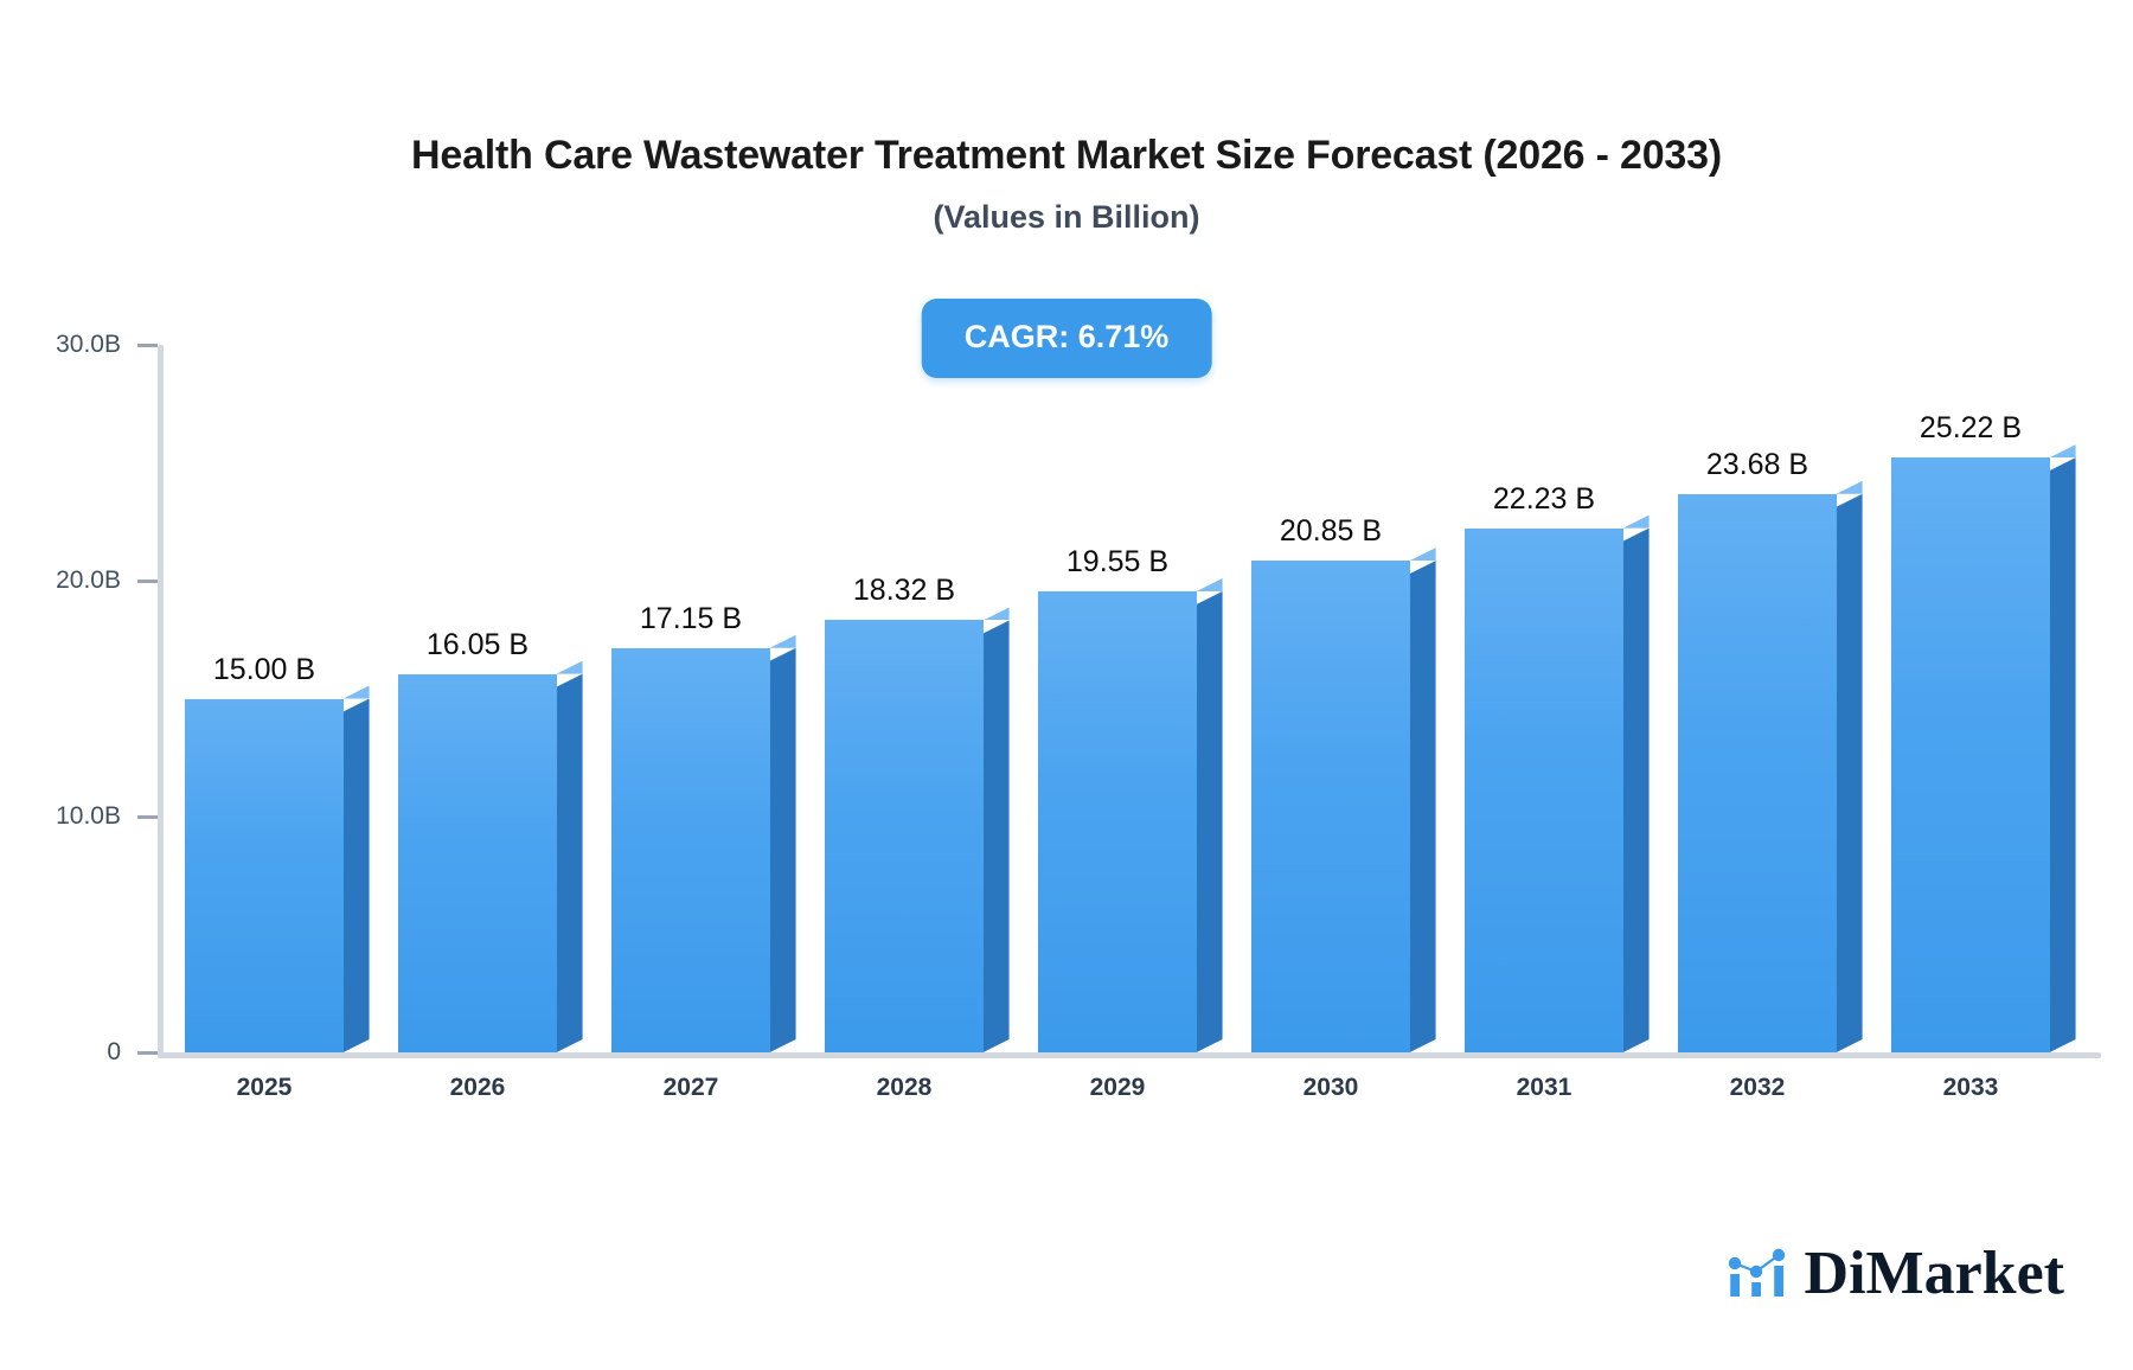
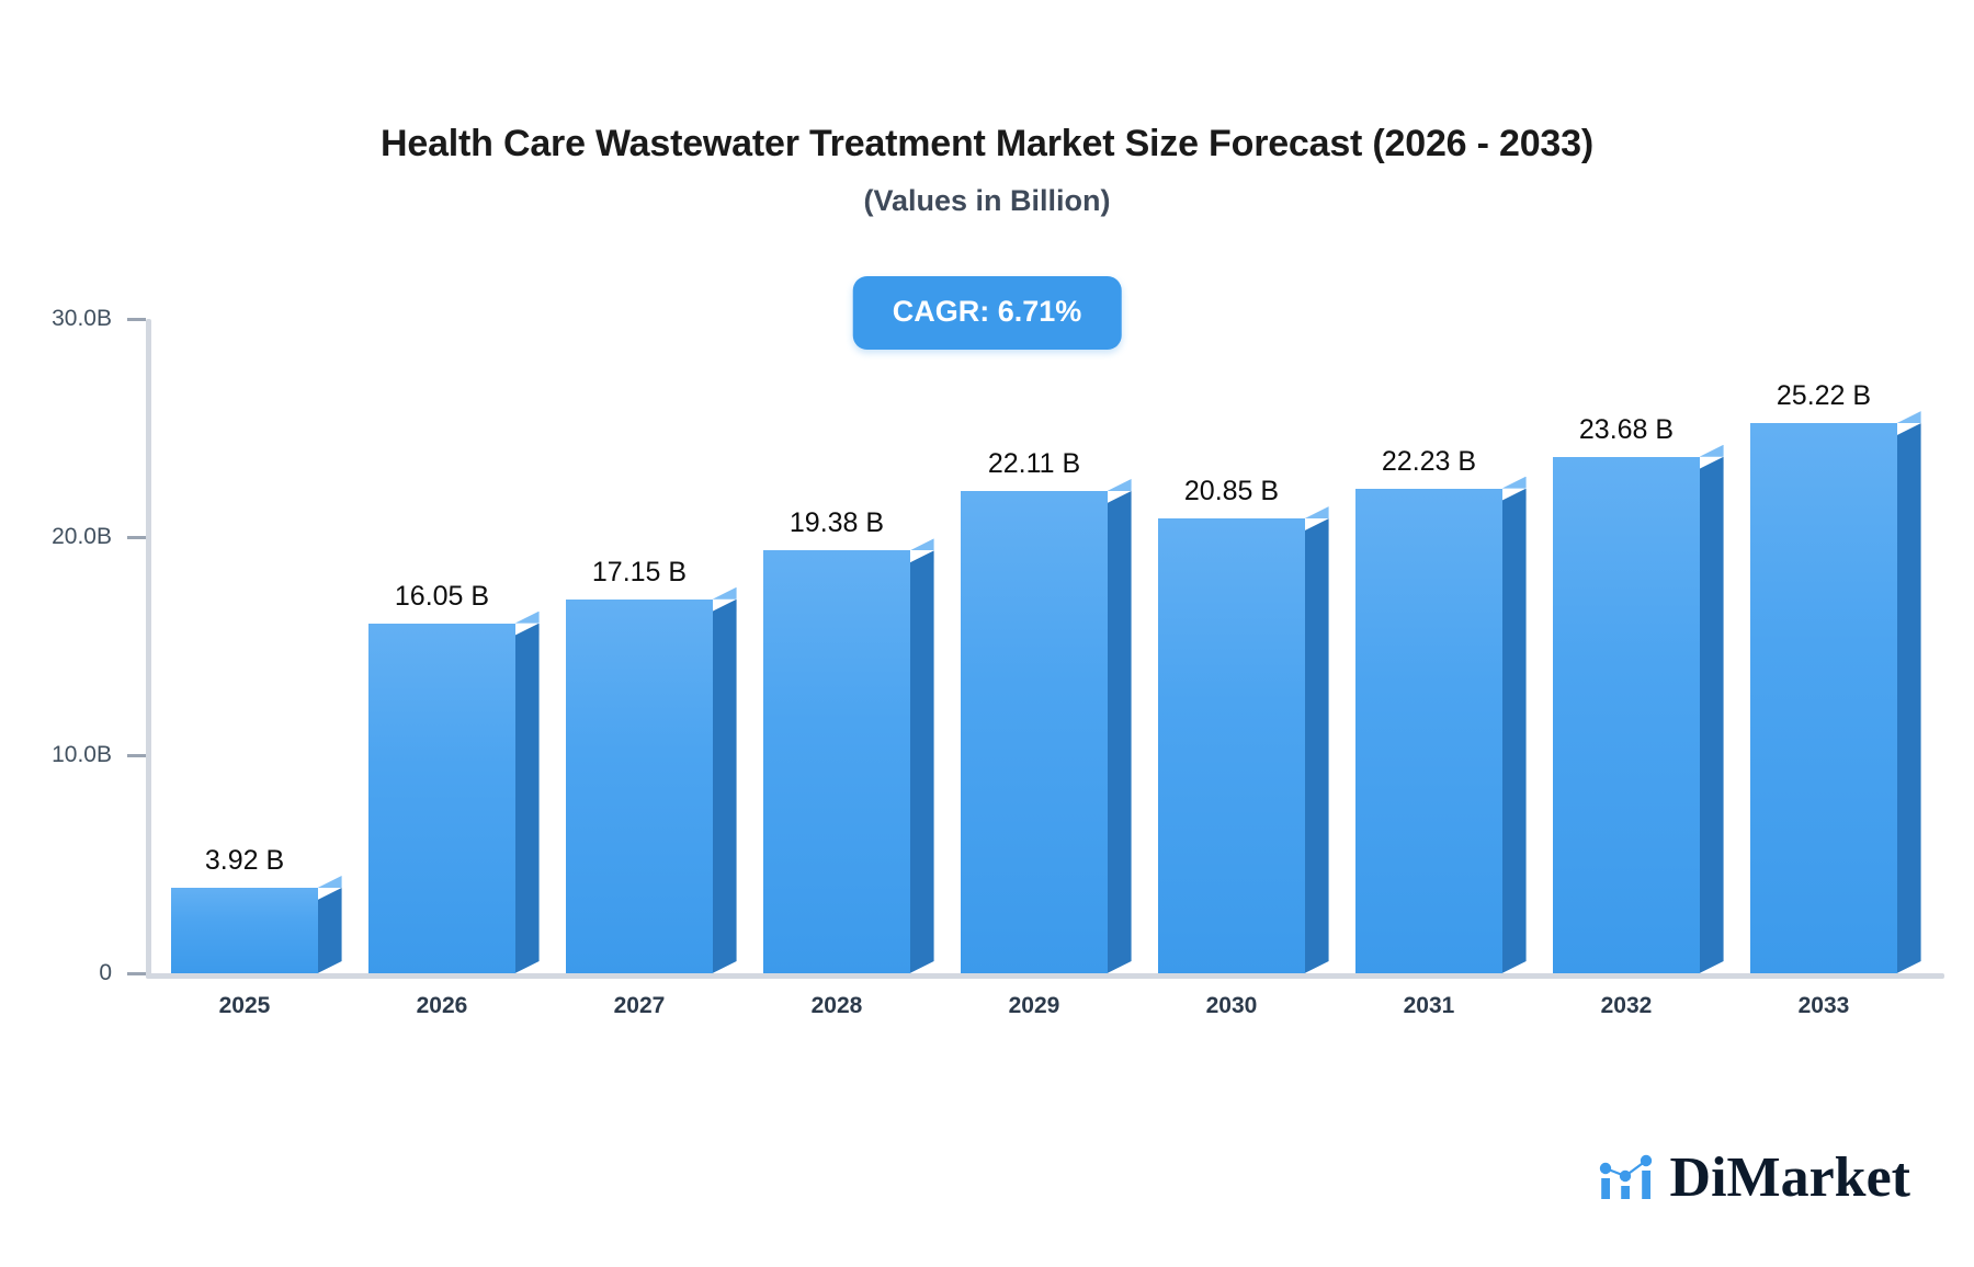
2025: 15.00 -> 3.92
2028: 18.32 -> 19.38
2029: 19.55 -> 22.11
